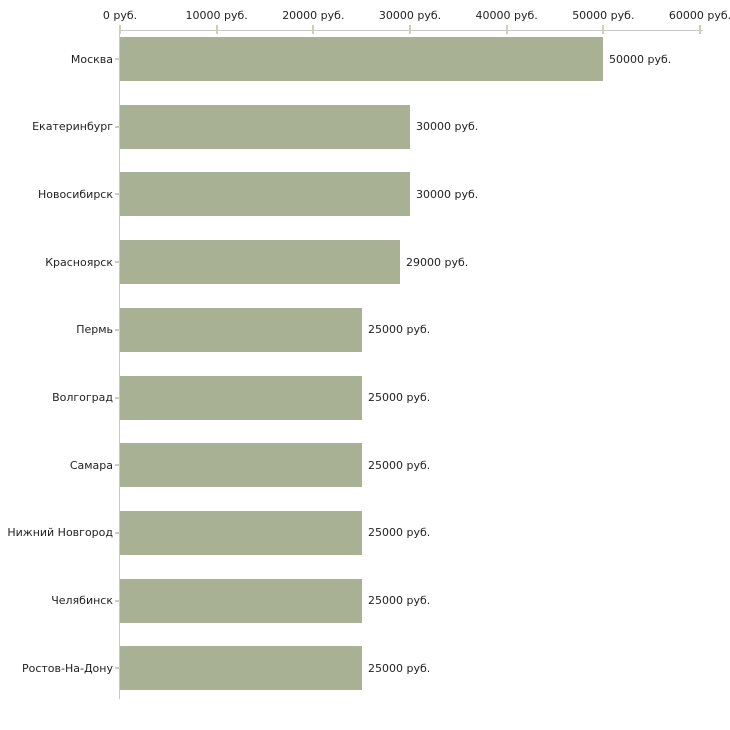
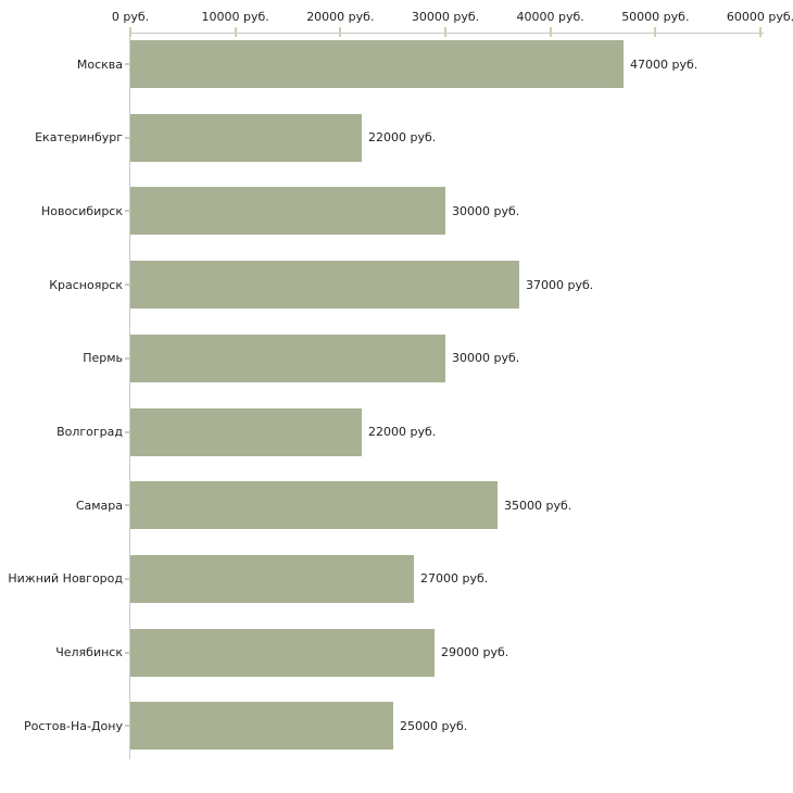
Москва: 50000 -> 47000
Екатеринбург: 30000 -> 22000
Красноярск: 29000 -> 37000
Пермь: 25000 -> 30000
Волгоград: 25000 -> 22000
Самара: 25000 -> 35000
Нижний Новгород: 25000 -> 27000
Челябинск: 25000 -> 29000
